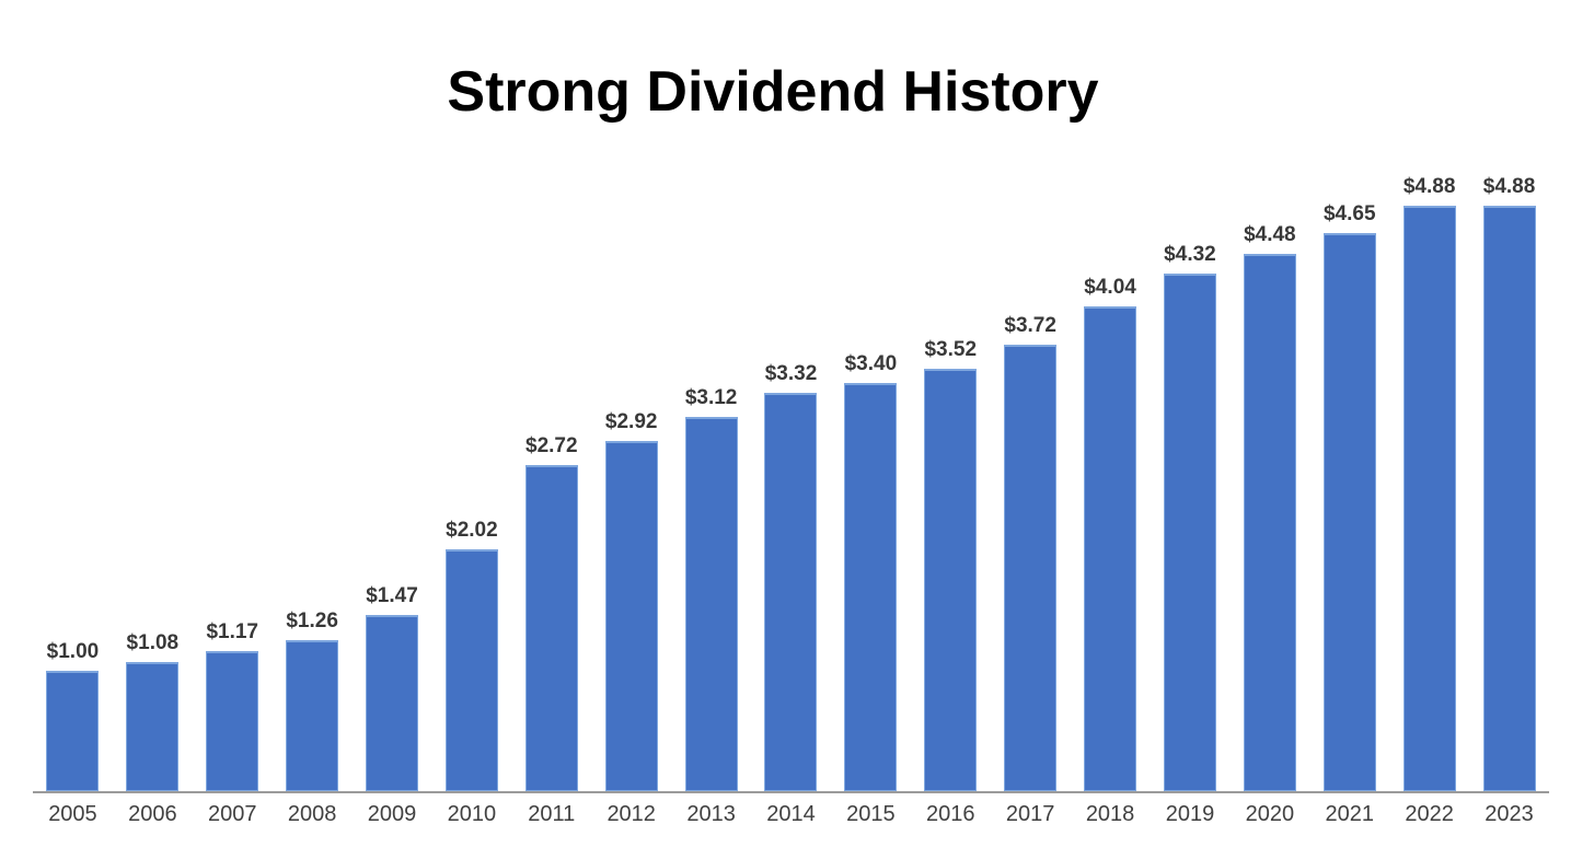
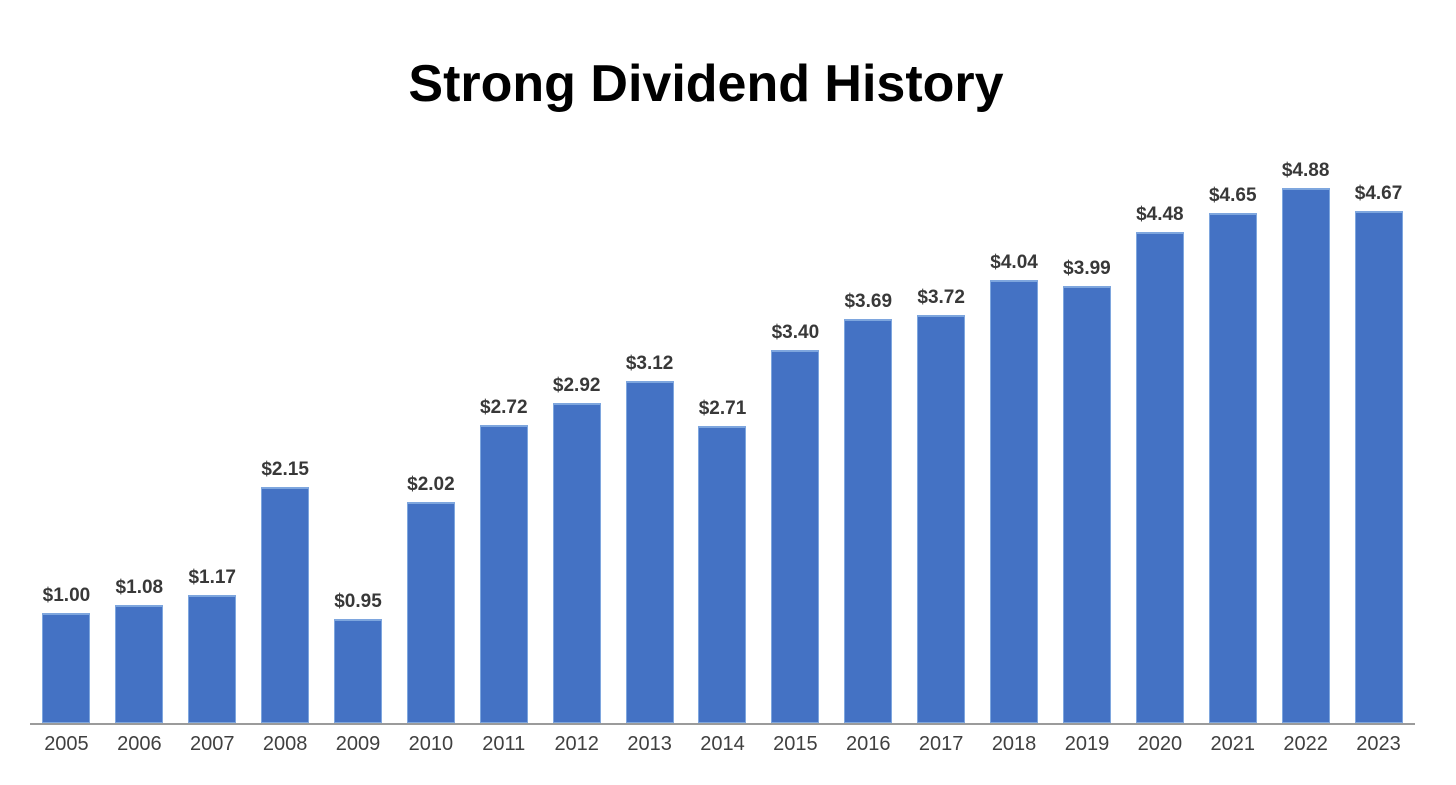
2008: $1.26 -> $2.15
2009: $1.47 -> $0.95
2014: $3.32 -> $2.71
2016: $3.52 -> $3.69
2019: $4.32 -> $3.99
2023: $4.88 -> $4.67
